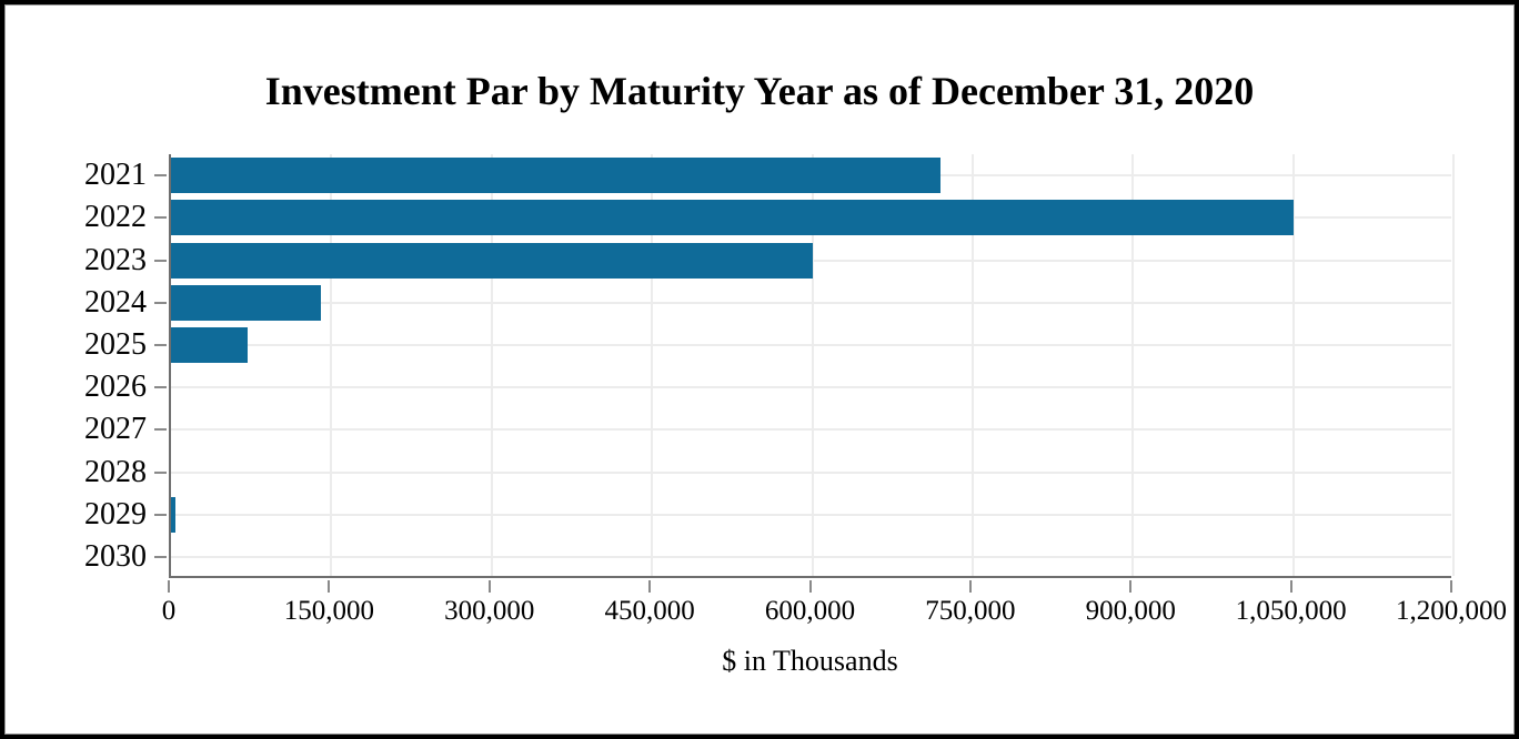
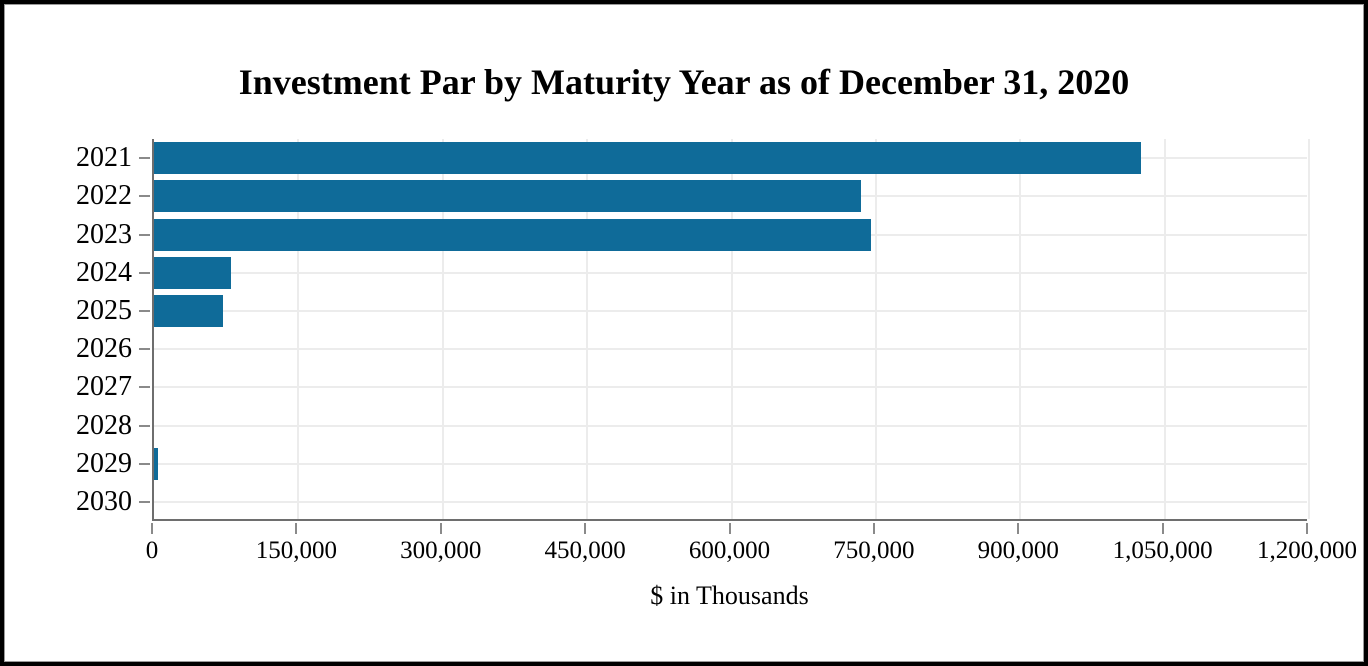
2021: 720000 -> 1020000
2022: 1050000 -> 740000
2023: 600000 -> 740000
2024: 140000 -> 80000
